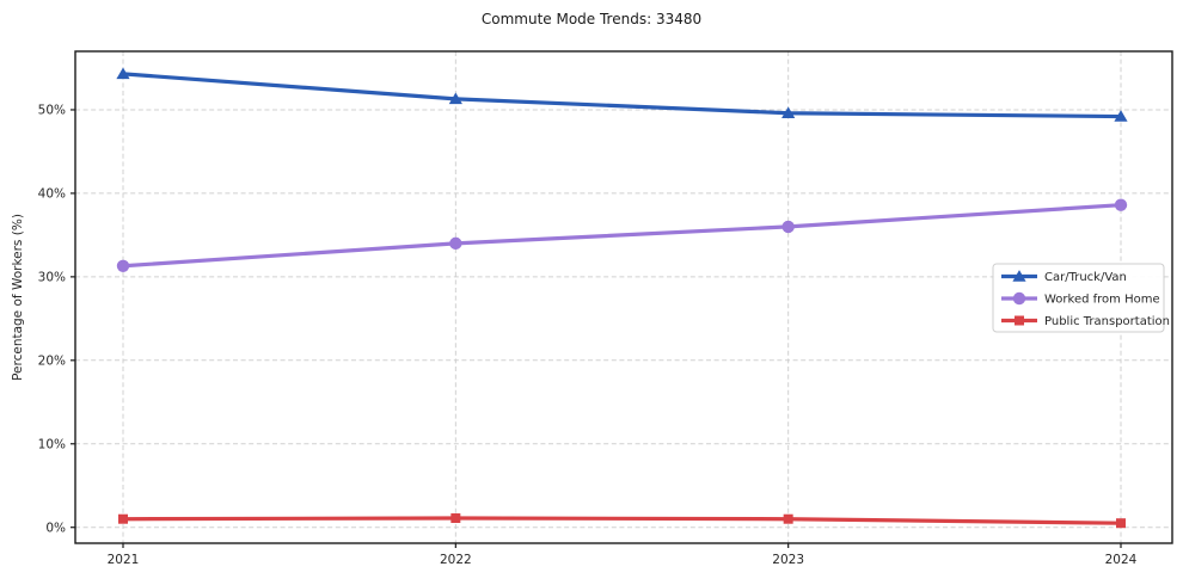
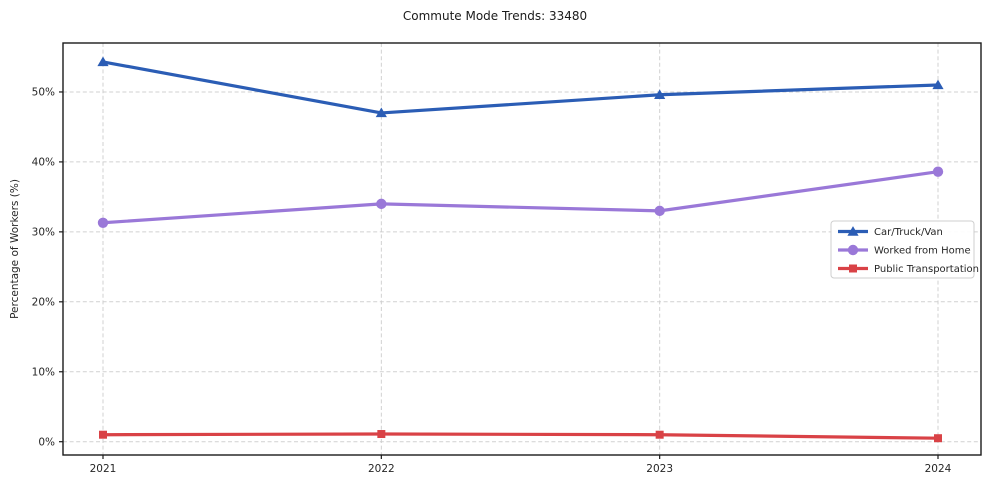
Car/Truck/Van/2022: 51% -> 47%
Worked from Home/2023: 36% -> 33%
Car/Truck/Van/2024: 49% -> 51%
